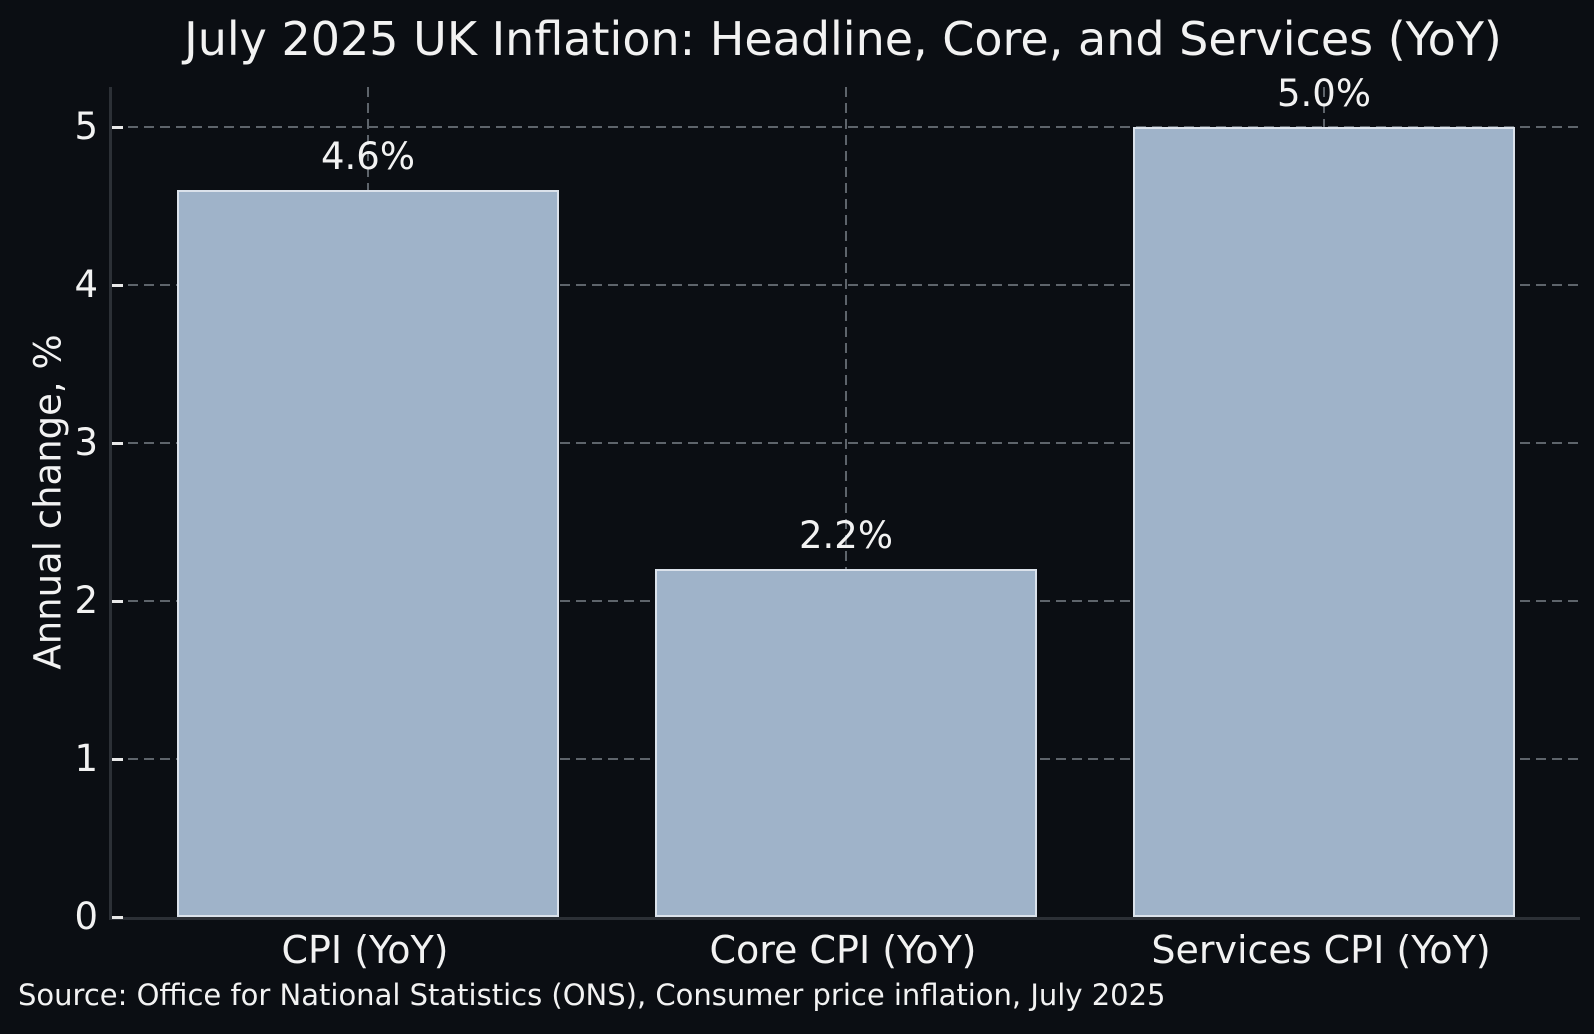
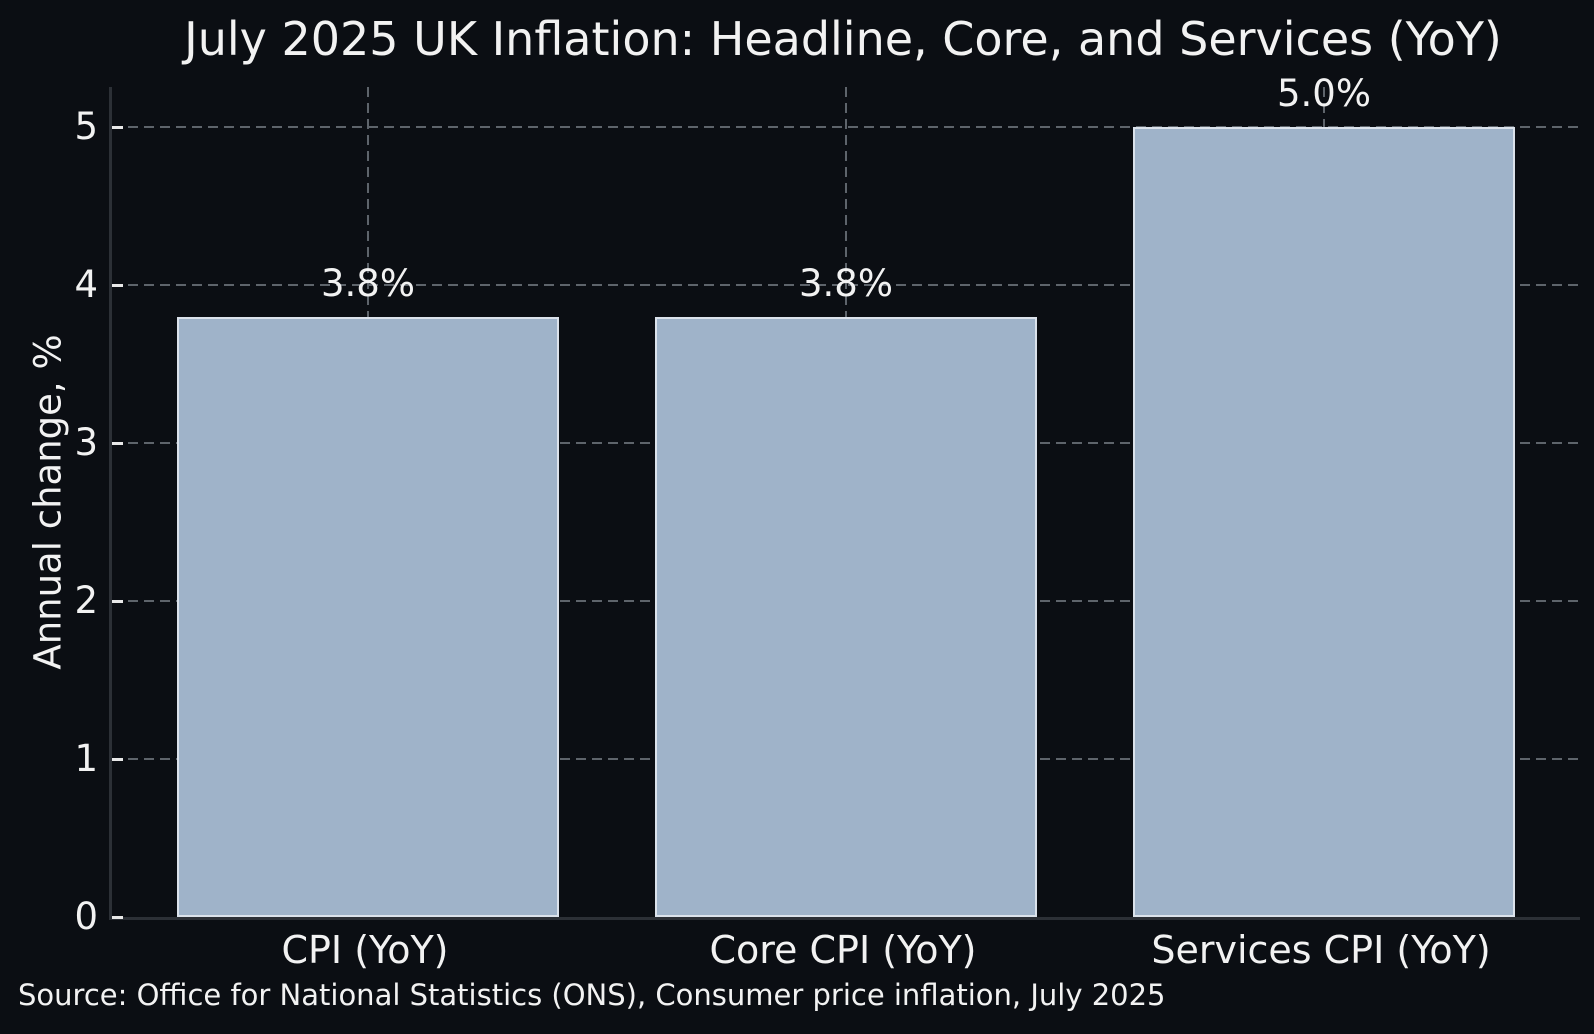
CPI (YoY): 4.6% -> 3.8%
Core CPI (YoY): 2.2% -> 3.8%
